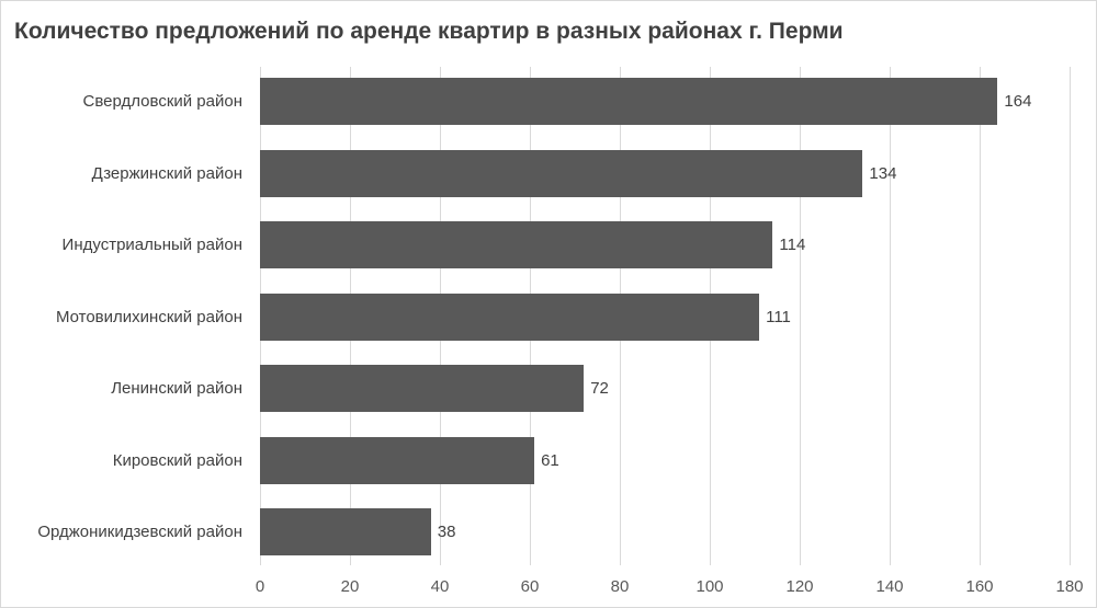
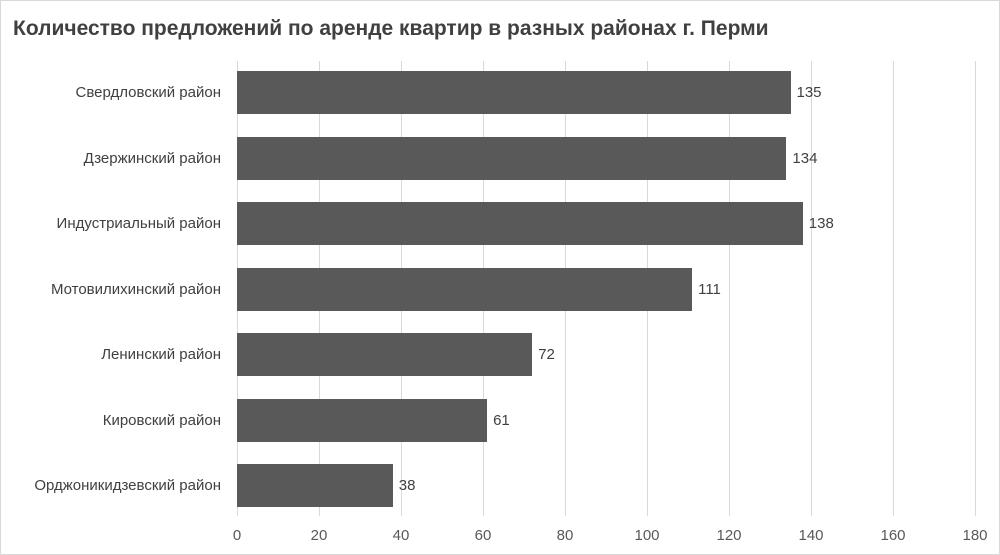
Свердловский район: 164 -> 135
Индустриальный район: 114 -> 138
